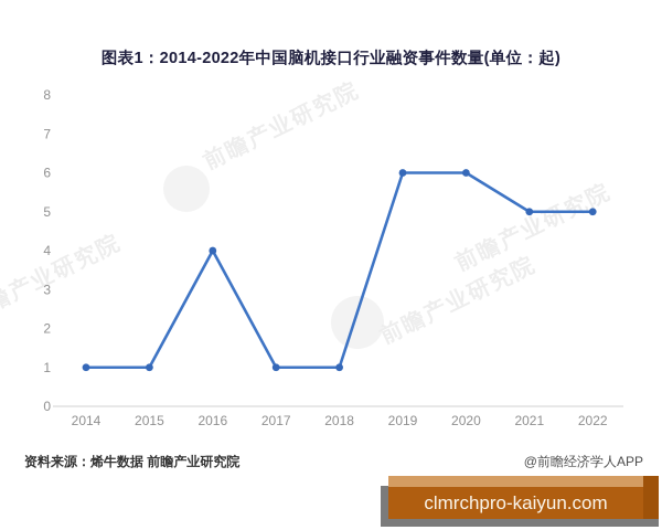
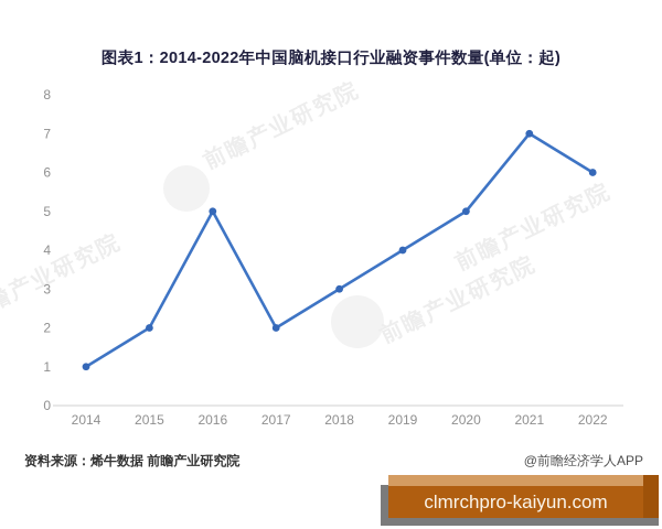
2015: 1 -> 2
2016: 4 -> 5
2017: 1 -> 2
2018: 1 -> 3
2019: 6 -> 4
2020: 6 -> 5
2021: 5 -> 7
2022: 5 -> 6
